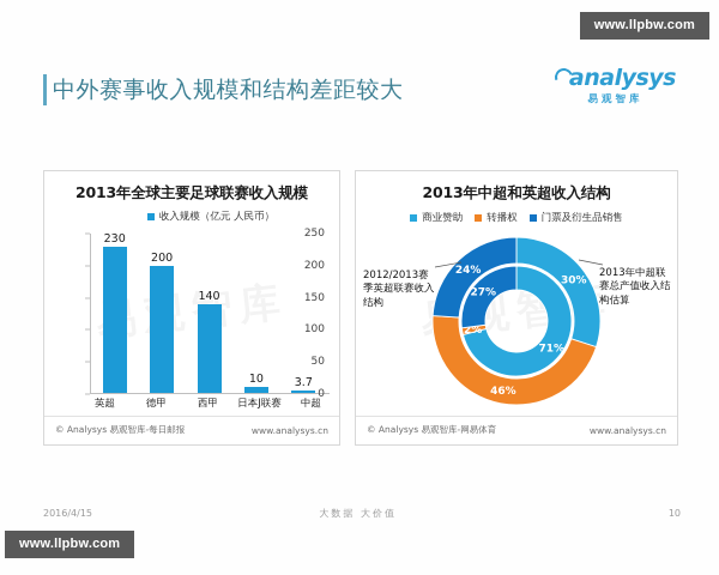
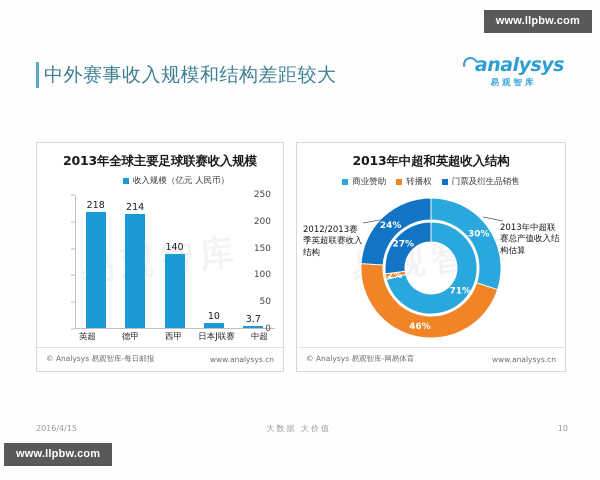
2013年全球主要足球联赛收入规模/英超: 230 -> 218
2013年全球主要足球联赛收入规模/德甲: 200 -> 214
